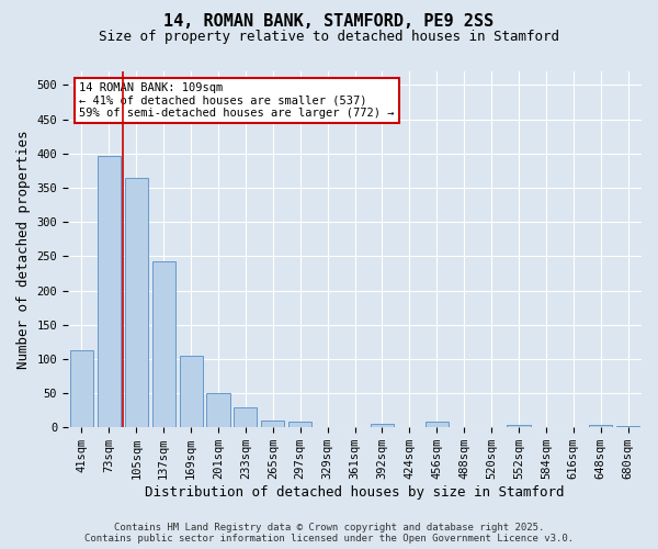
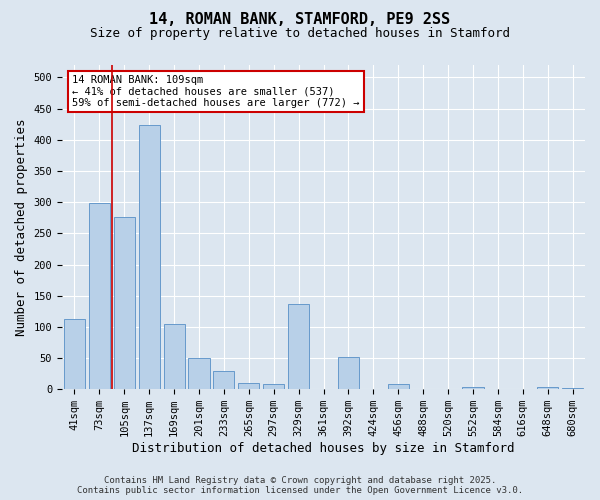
73sqm: 397 -> 298
105sqm: 365 -> 276
137sqm: 243 -> 424
329sqm: 1 -> 136
392sqm: 5 -> 52
